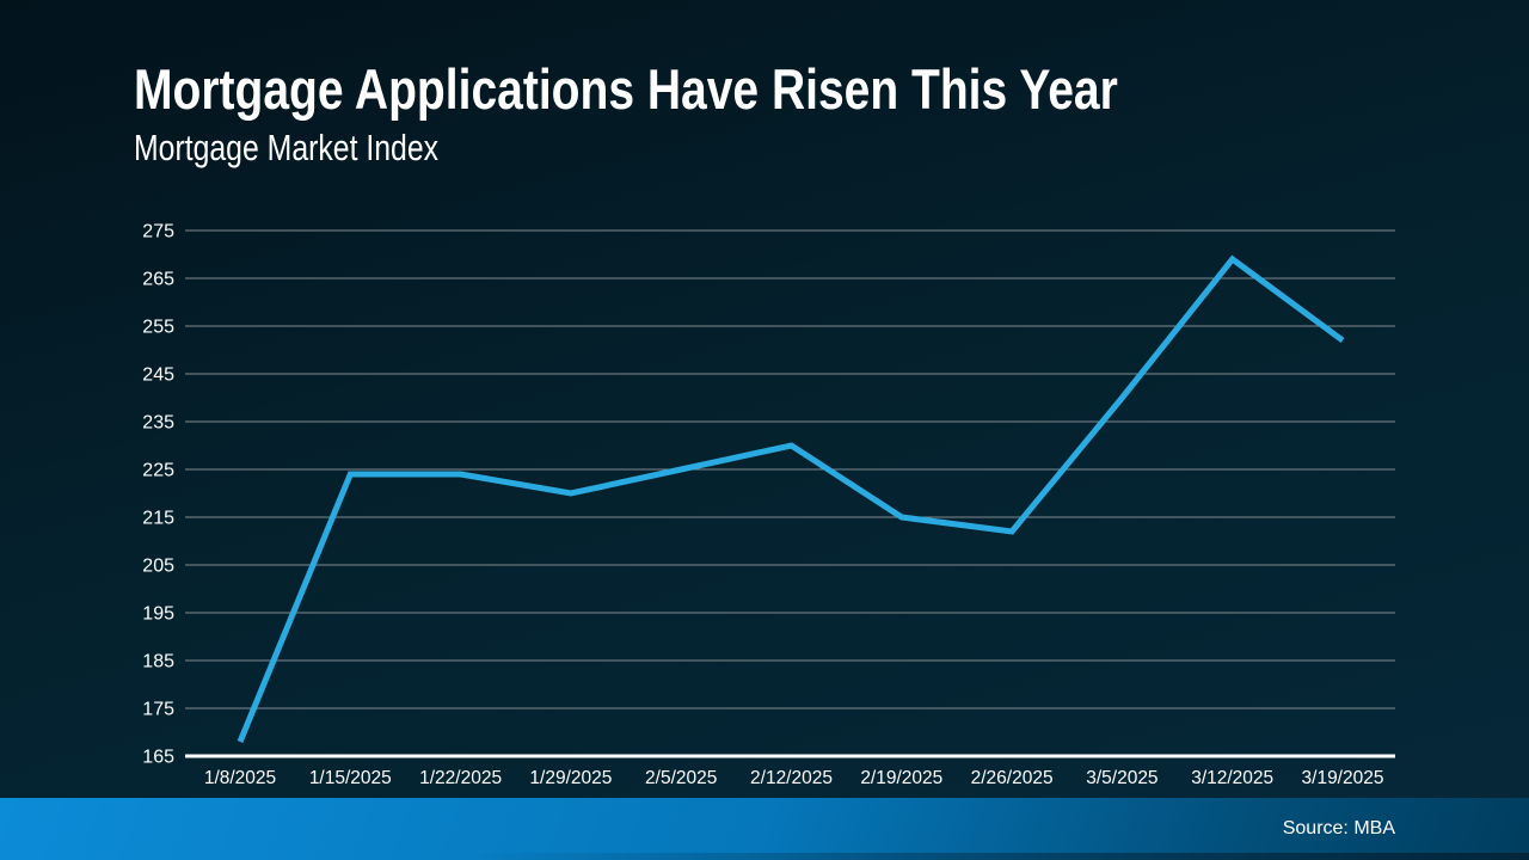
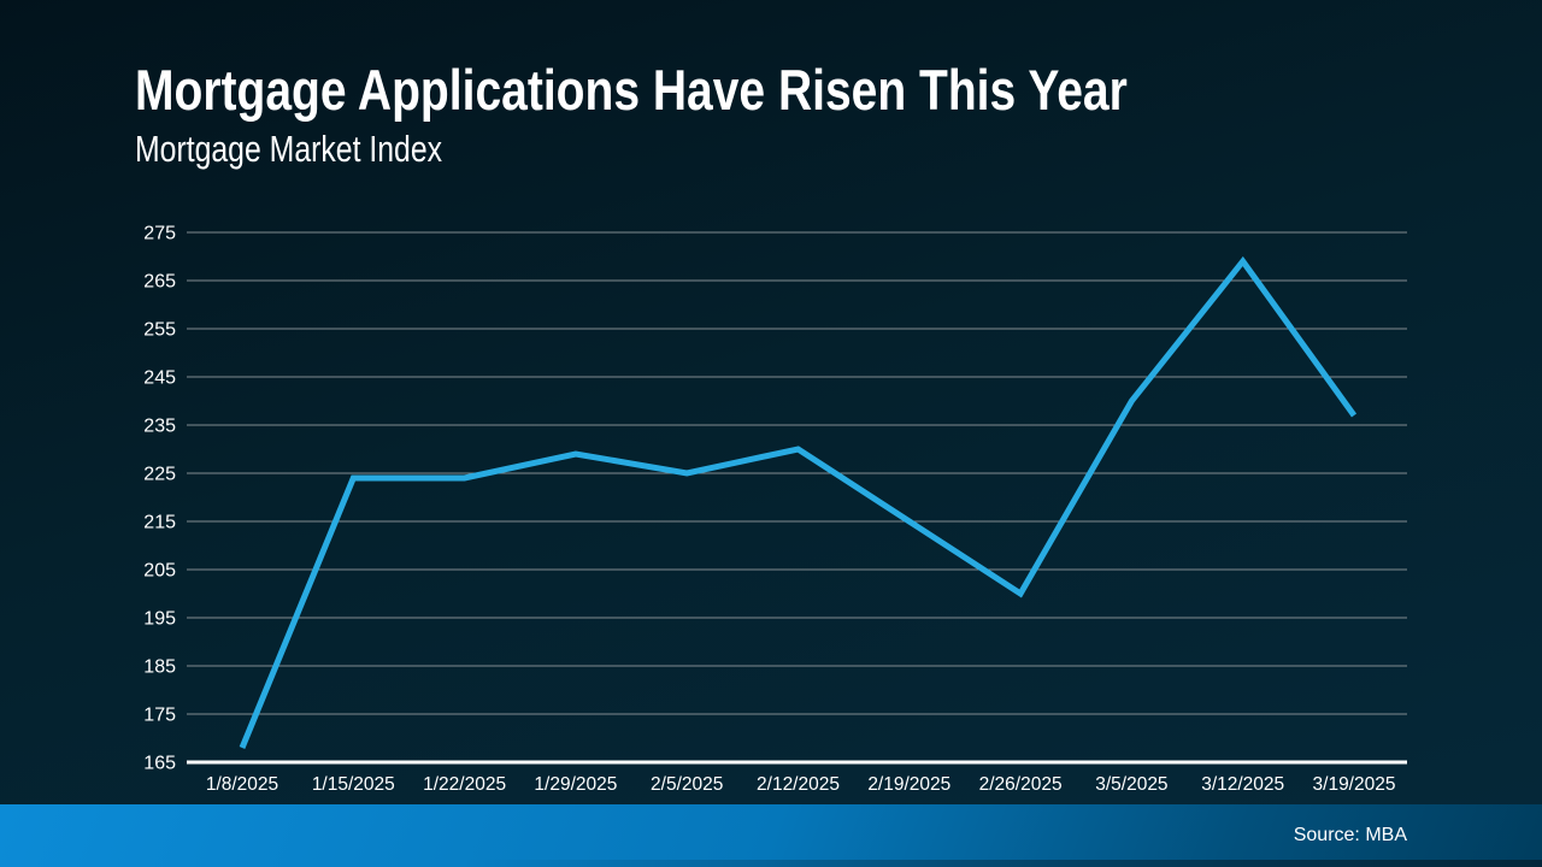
1/29/2025: 220 -> 229
2/26/2025: 212 -> 200
3/19/2025: 252 -> 237
